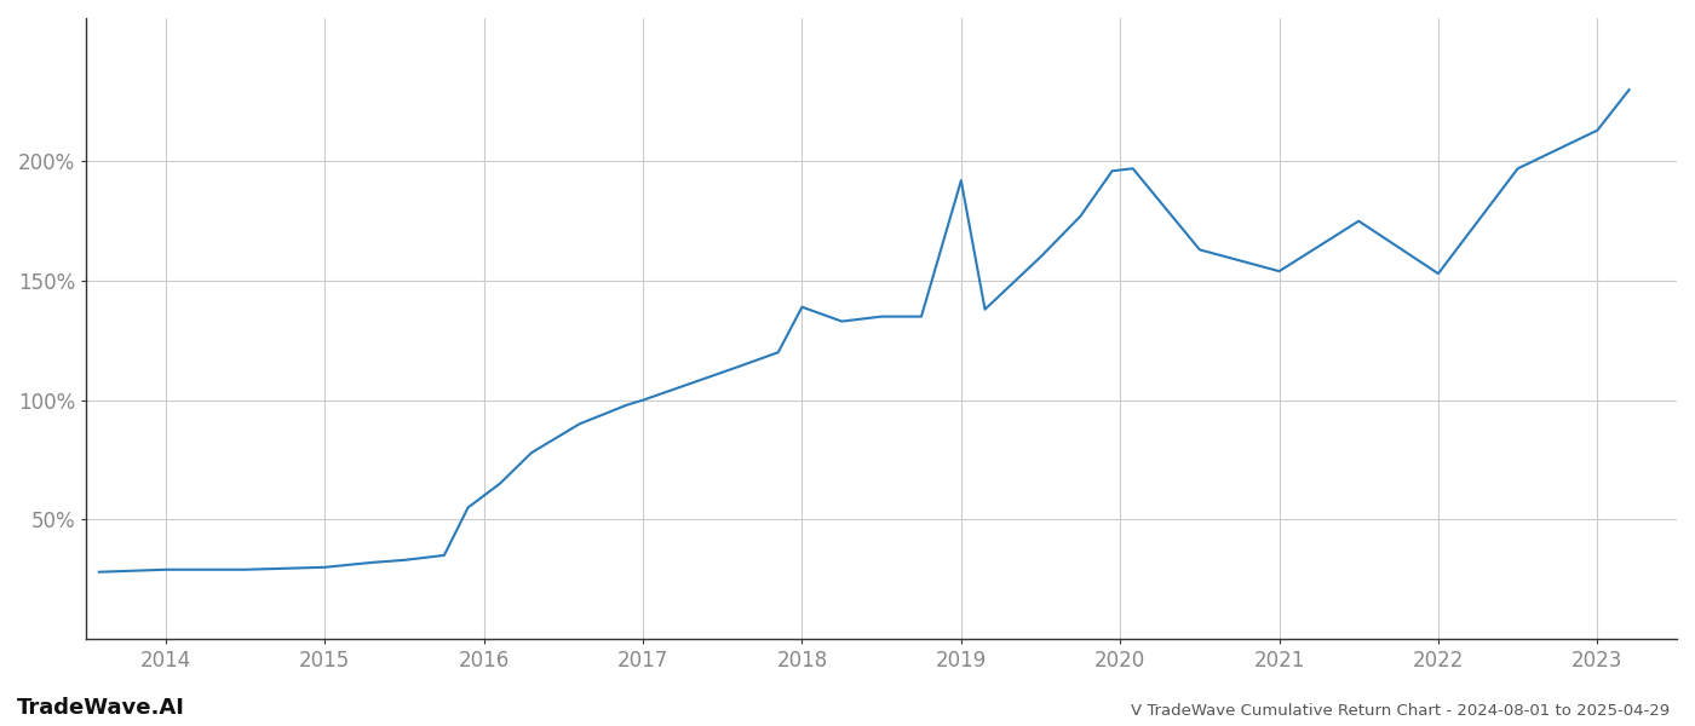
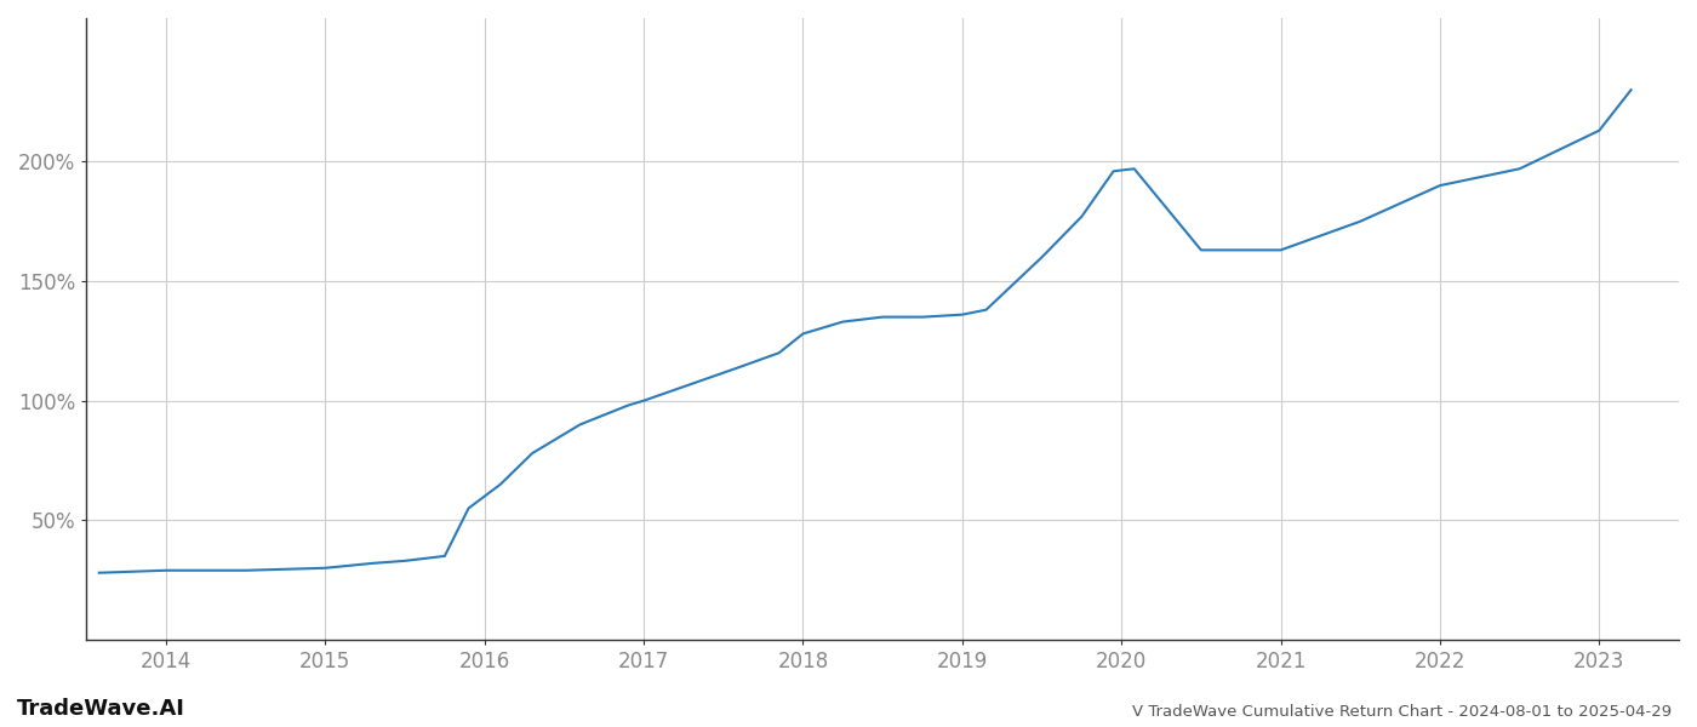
2018: 139% -> 128%
2019: 192% -> 136%
2021: 154% -> 163%
2022: 153% -> 190%
